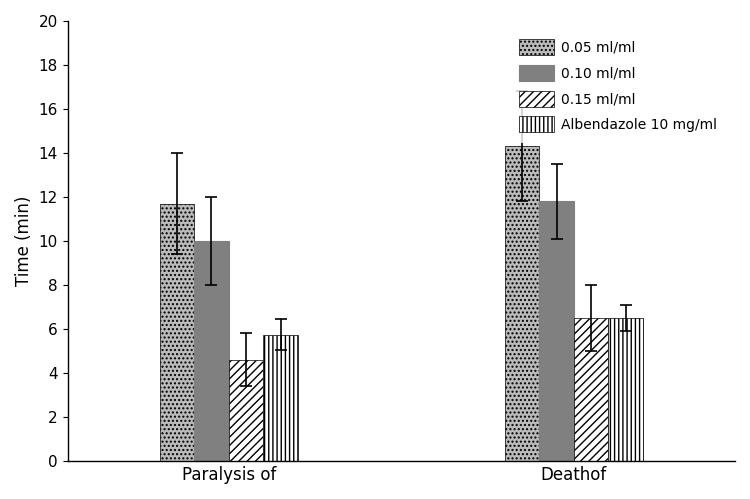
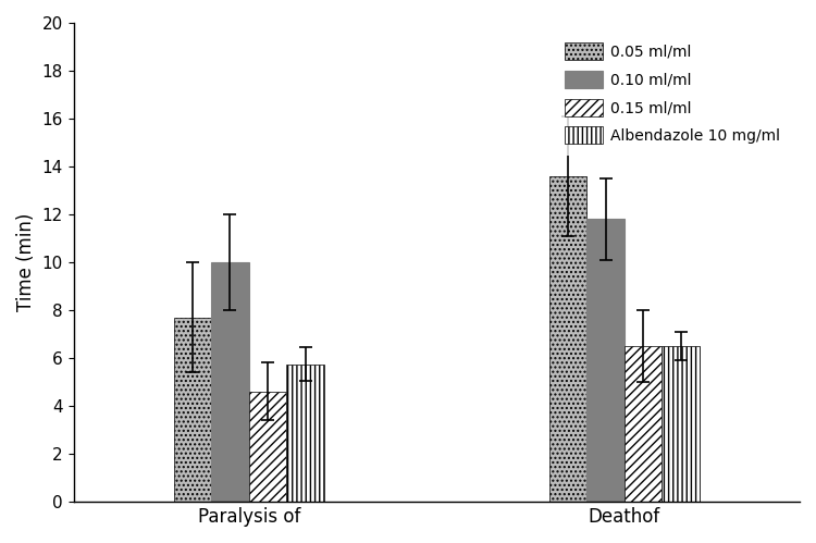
0.05 ml/ml/Paralysis of: 11.7 -> 7.7
0.05 ml/ml/Deathof: 14.3 -> 13.6
